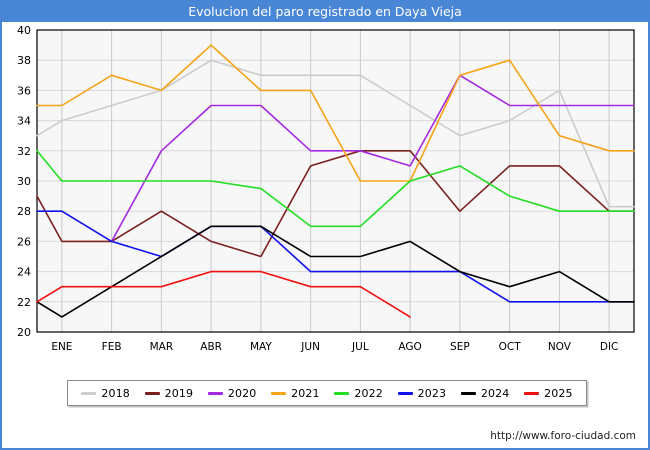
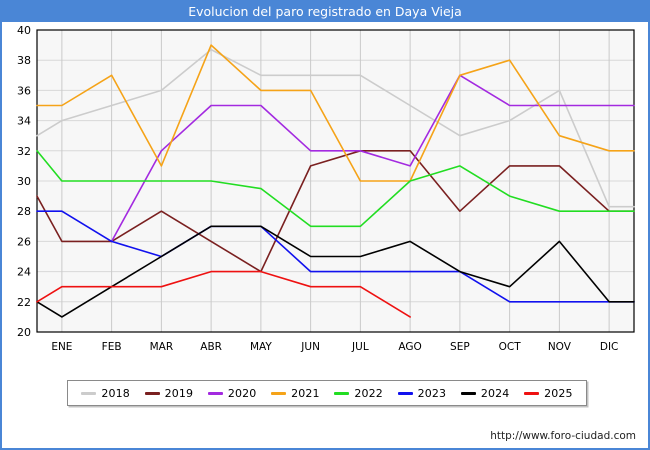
2021/MAR: 36 -> 31
2018/ABR: 38.0 -> 38.7
2019/MAY: 25 -> 24
2024/NOV: 24 -> 26
